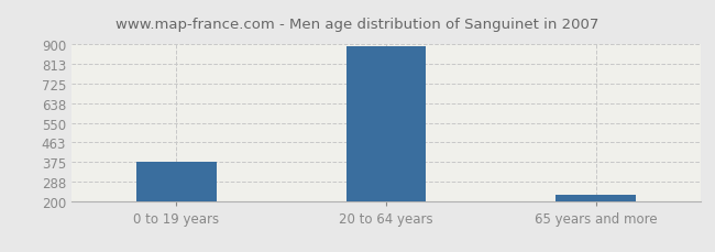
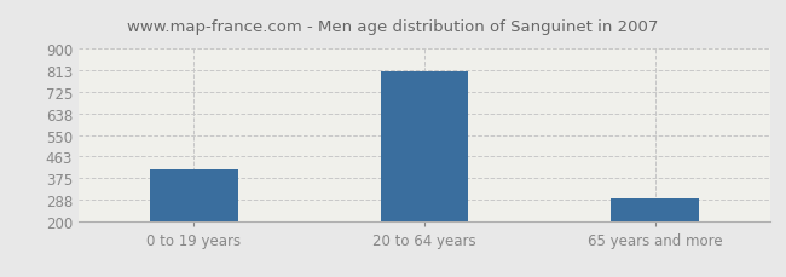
0 to 19 years: 375 -> 410
20 to 64 years: 893 -> 810
65 years and more: 228 -> 295
